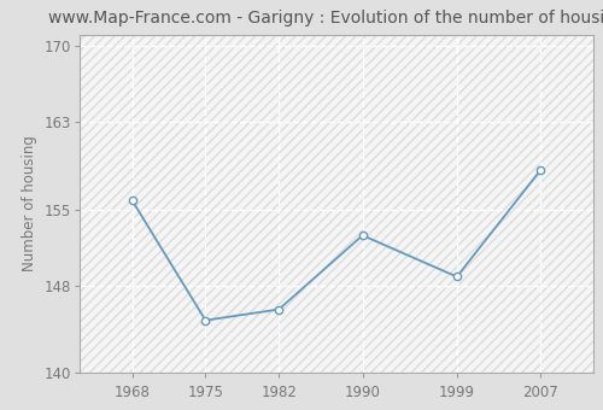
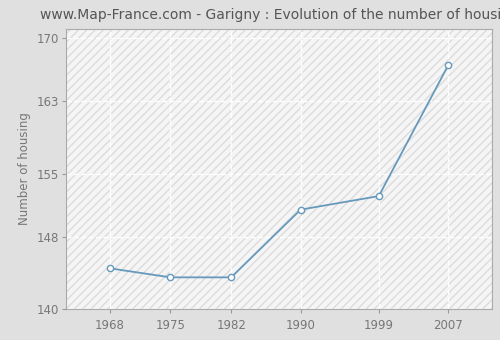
1968: 155.8 -> 144.5
1975: 144.8 -> 143.5
1982: 145.8 -> 143.5
1990: 152.6 -> 151.0
1999: 148.8 -> 152.5
2007: 158.6 -> 167.0
